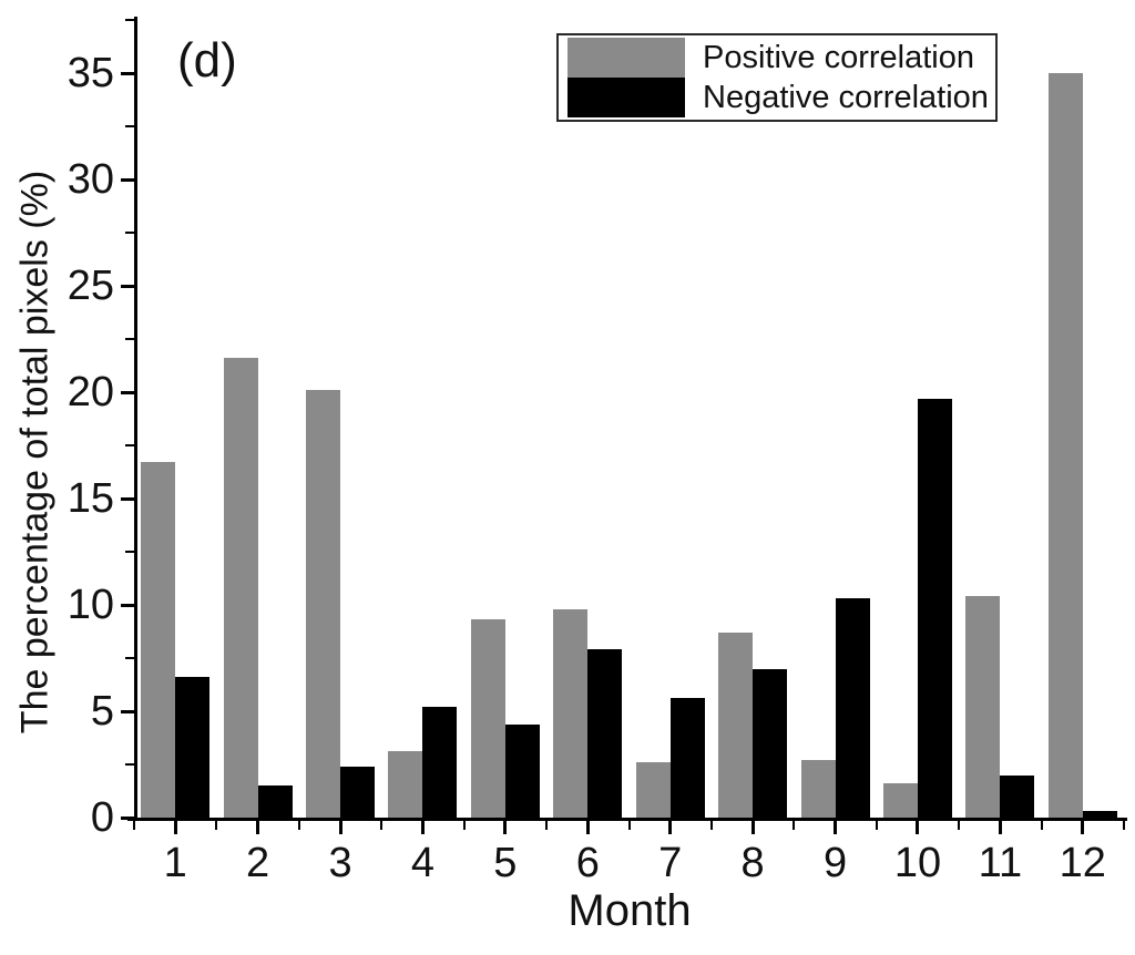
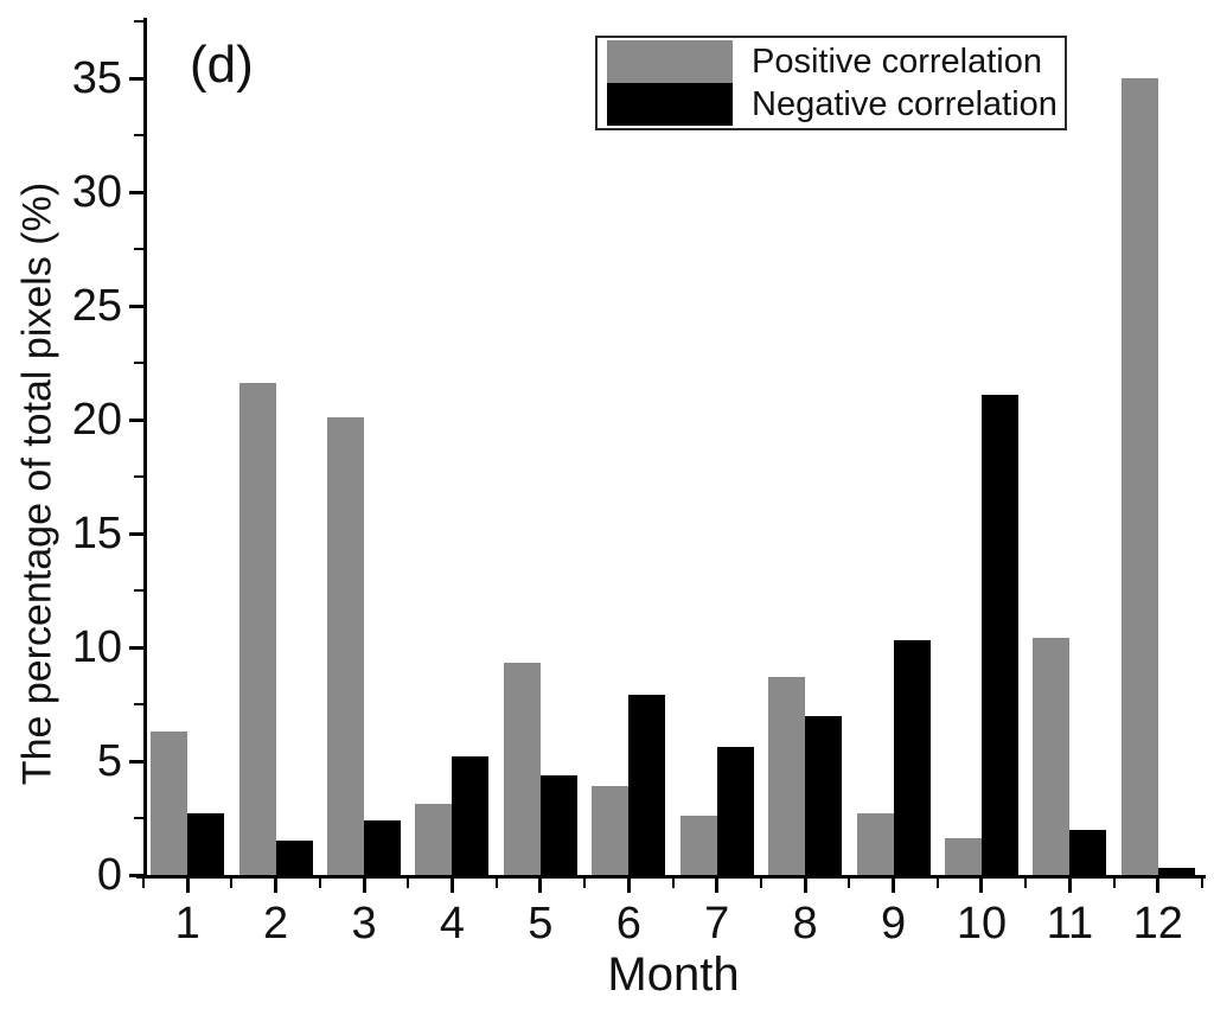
Positive correlation/1: 16.7 -> 6.3
Negative correlation/1: 6.6 -> 2.7
Positive correlation/6: 9.8 -> 3.9
Negative correlation/10: 19.7 -> 21.1
